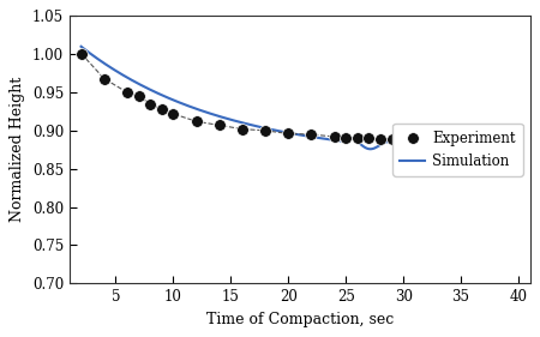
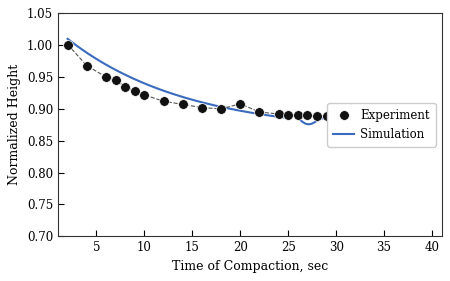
Experiment/20: 0.896 -> 0.908
